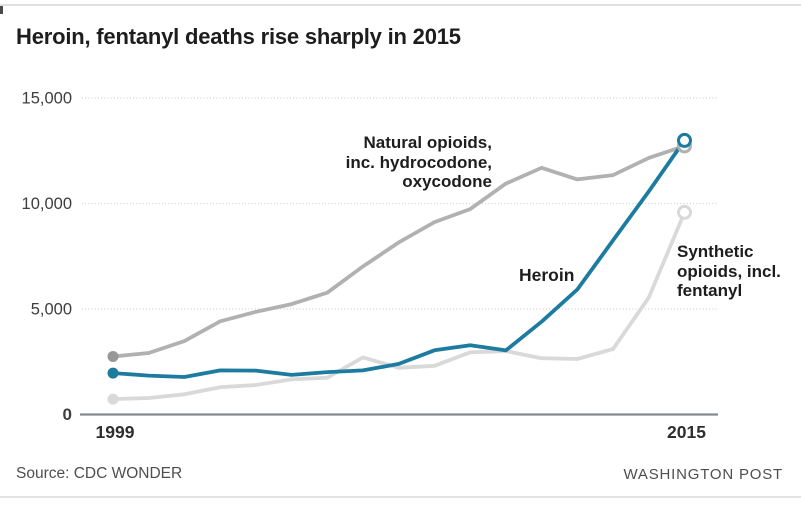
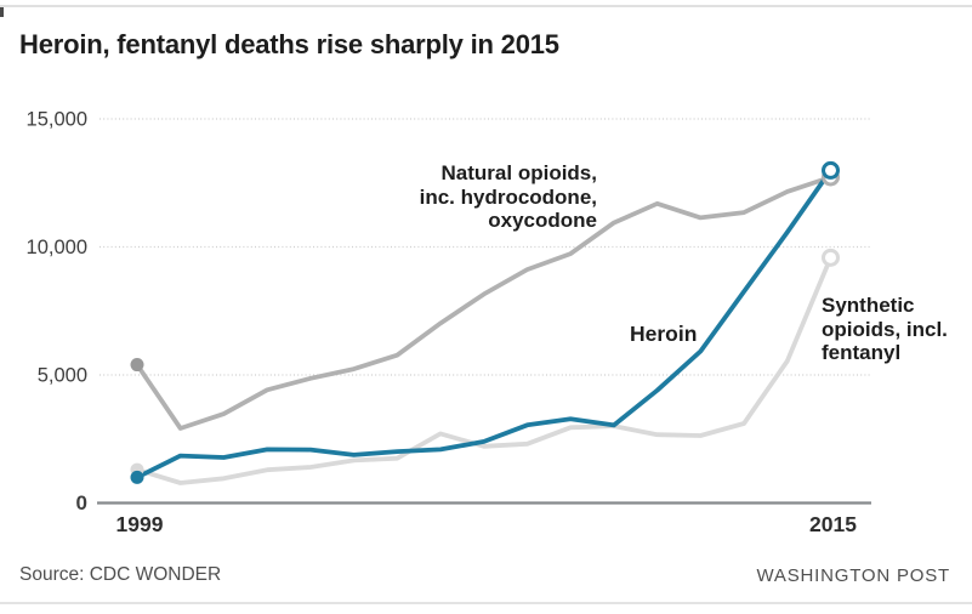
Natural opioids, inc. hydrocodone, oxycodone/1999: 2700 -> 5400
Heroin/1999: 2000 -> 1000
Synthetic opioids, incl. fentanyl/1999: 700 -> 1300
